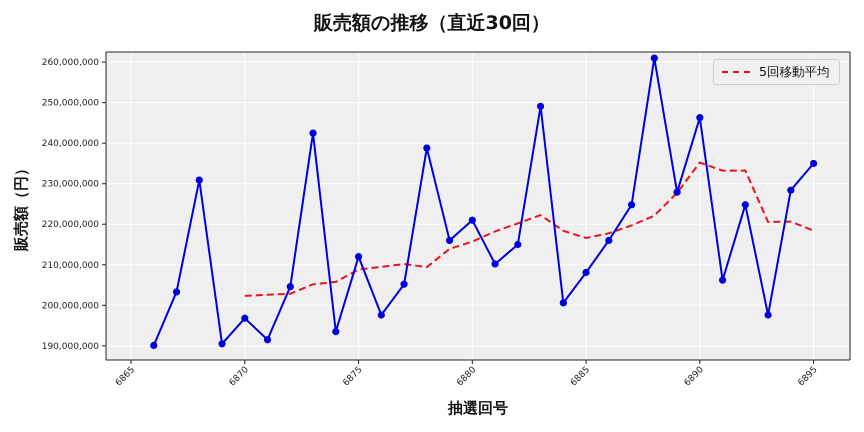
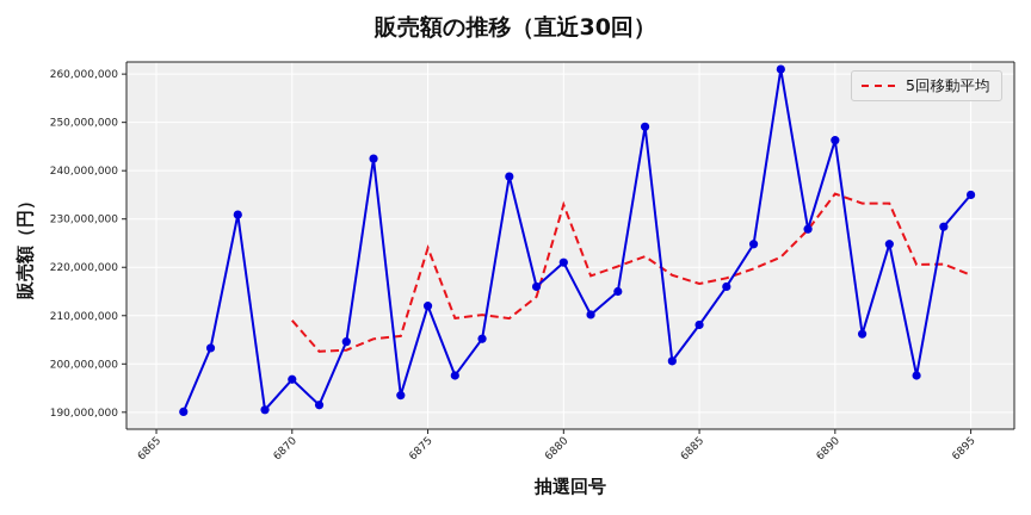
5回移動平均/6870: 202000000 -> 209000000
5回移動平均/6875: 209000000 -> 224000000
5回移動平均/6880: 216000000 -> 233000000
